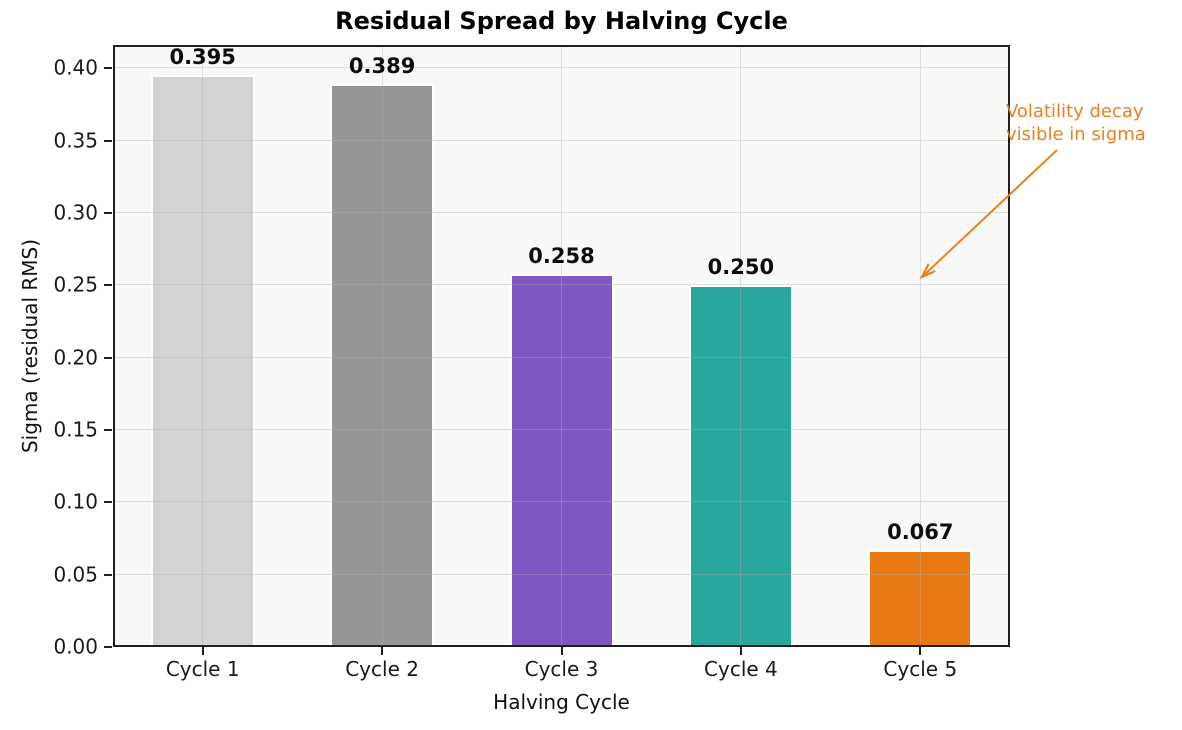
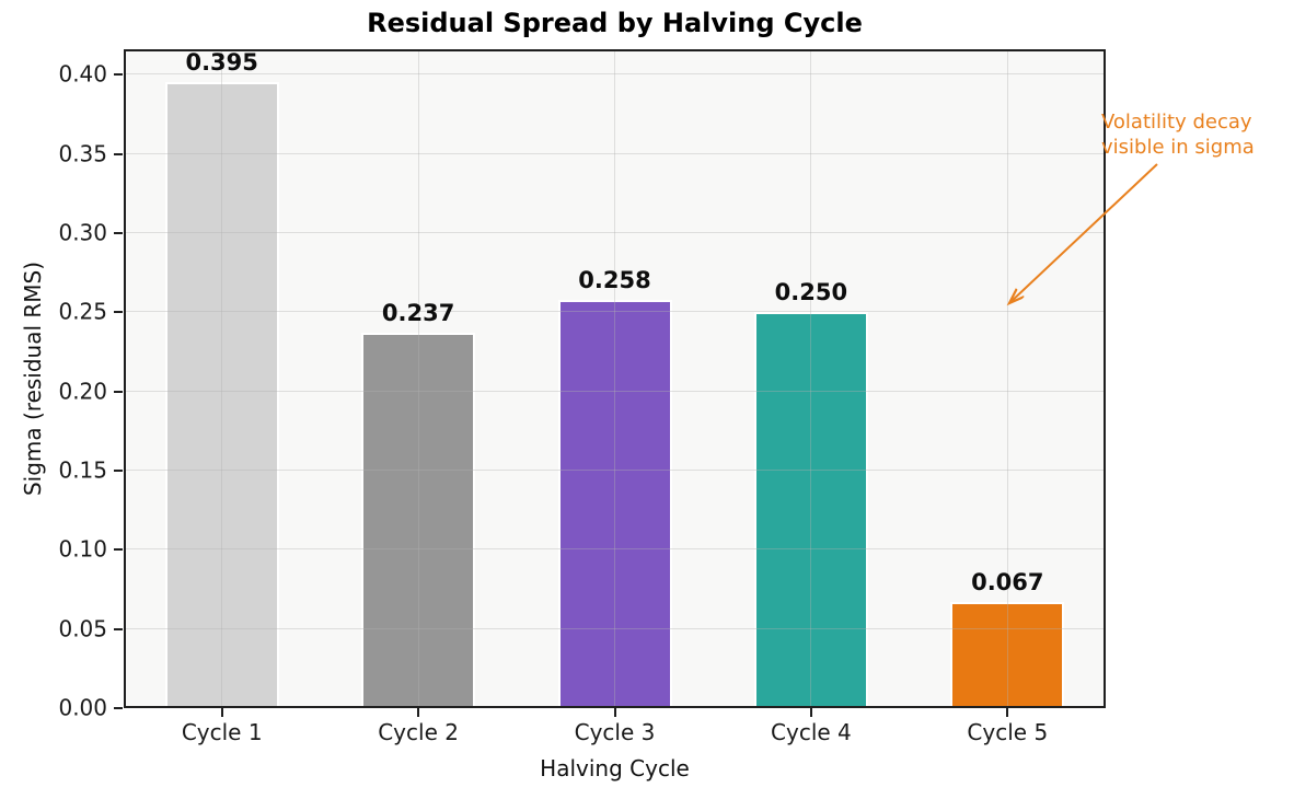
Cycle 2: 0.389 -> 0.237
